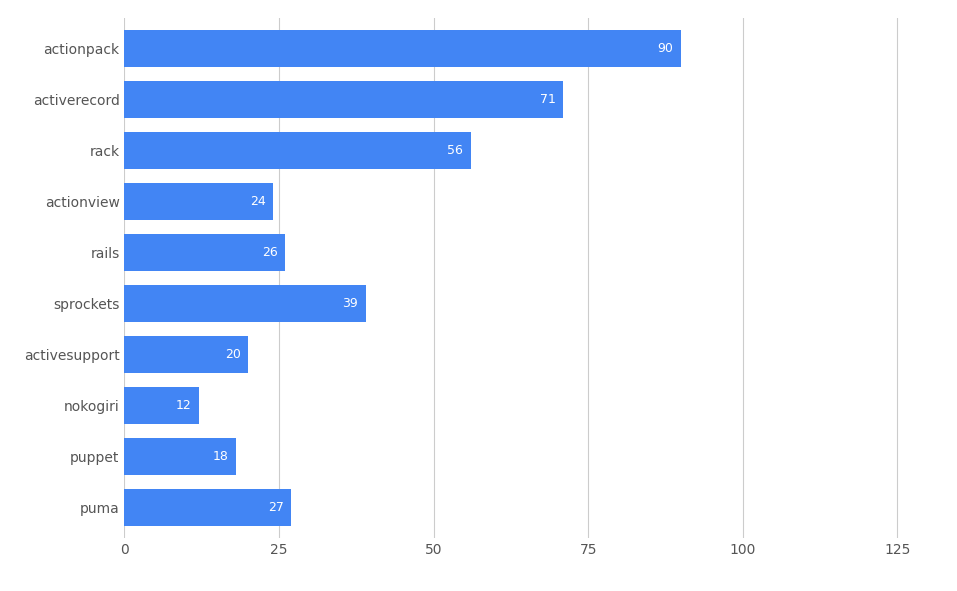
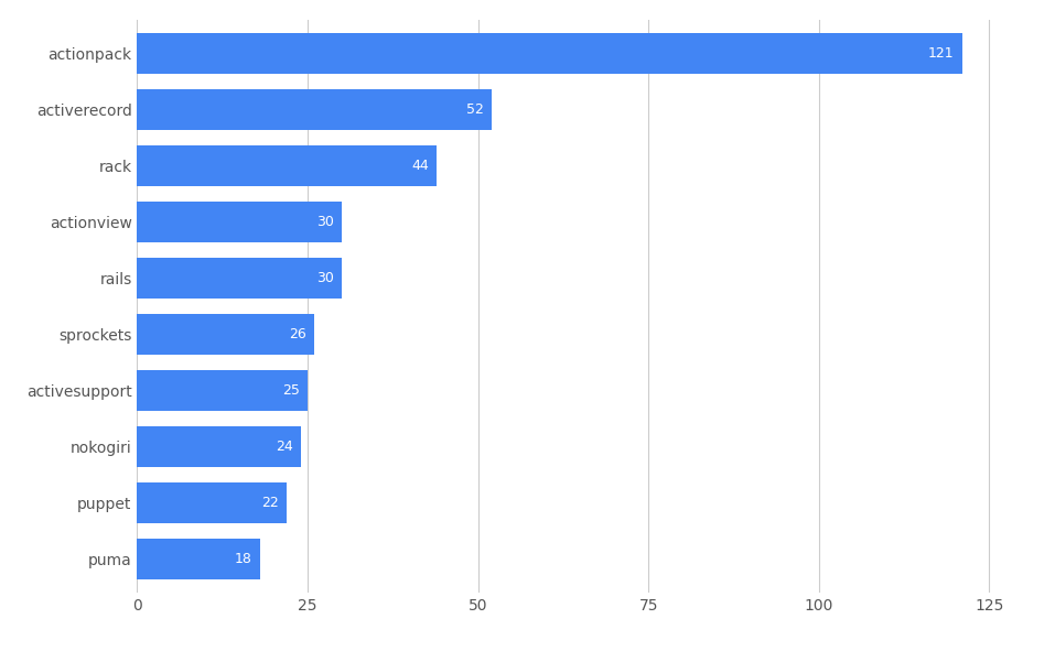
actionpack: 90 -> 121
activerecord: 71 -> 52
rack: 56 -> 44
actionview: 24 -> 30
rails: 26 -> 30
sprockets: 39 -> 26
activesupport: 20 -> 25
nokogiri: 12 -> 24
puppet: 18 -> 22
puma: 27 -> 18
